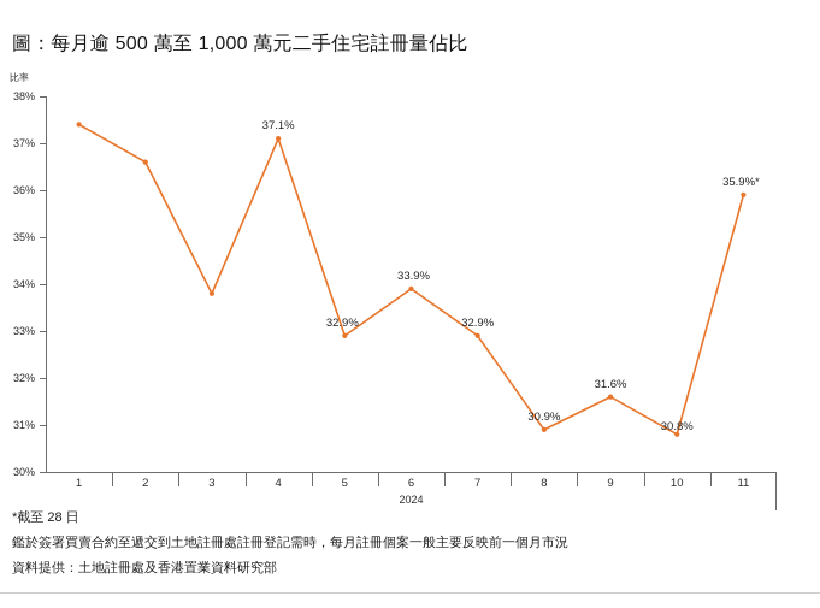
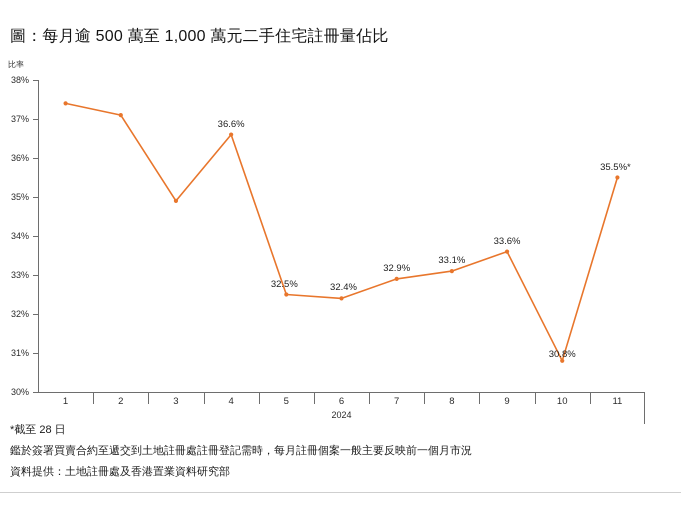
2: 36.6% -> 37.1%
3: 33.8% -> 34.9%
4: 37.1% -> 36.6%
5: 32.9% -> 32.5%
6: 33.9% -> 32.4%
8: 30.9% -> 33.1%
9: 31.6% -> 33.6%
11: 35.9 -> 35.5
